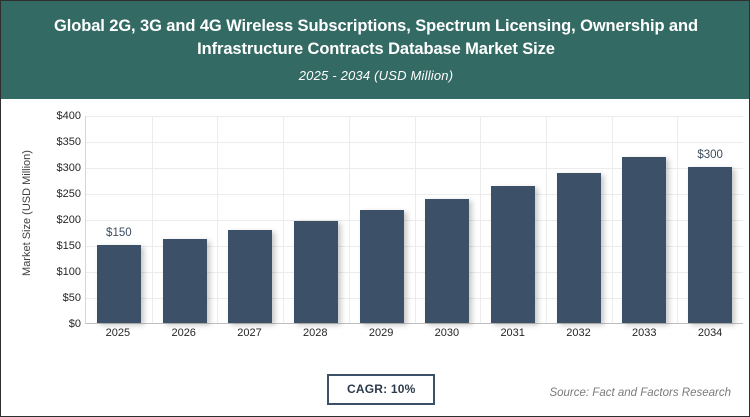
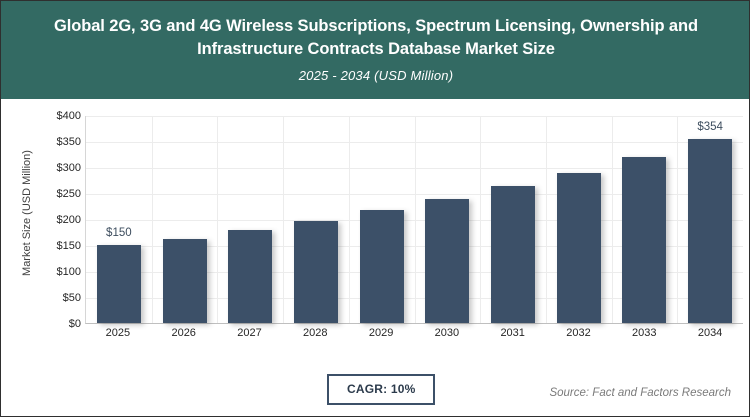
2034: $300 -> $354
